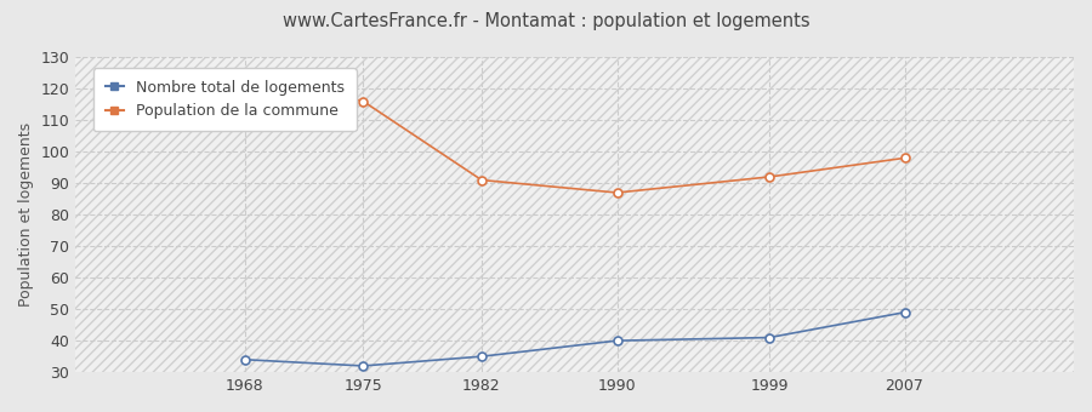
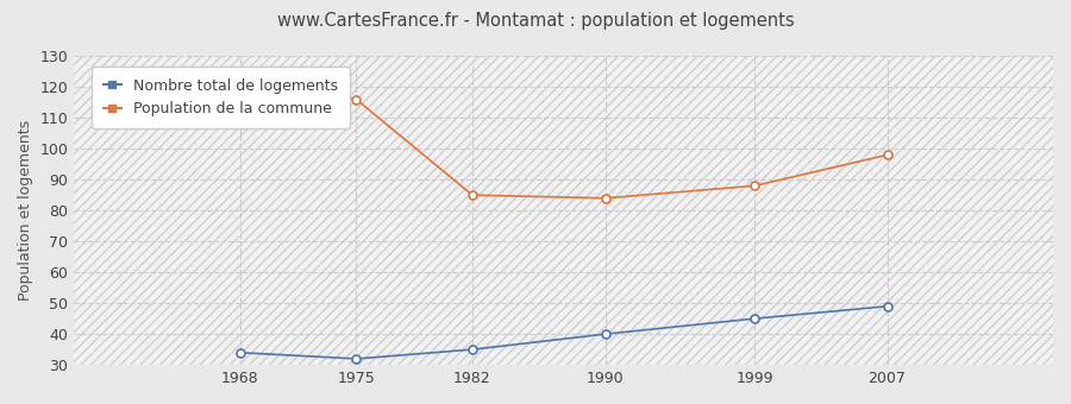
Population de la commune/1982: 91 -> 85
Population de la commune/1990: 87 -> 84
Nombre total de logements/1999: 41 -> 45
Population de la commune/1999: 92 -> 88
